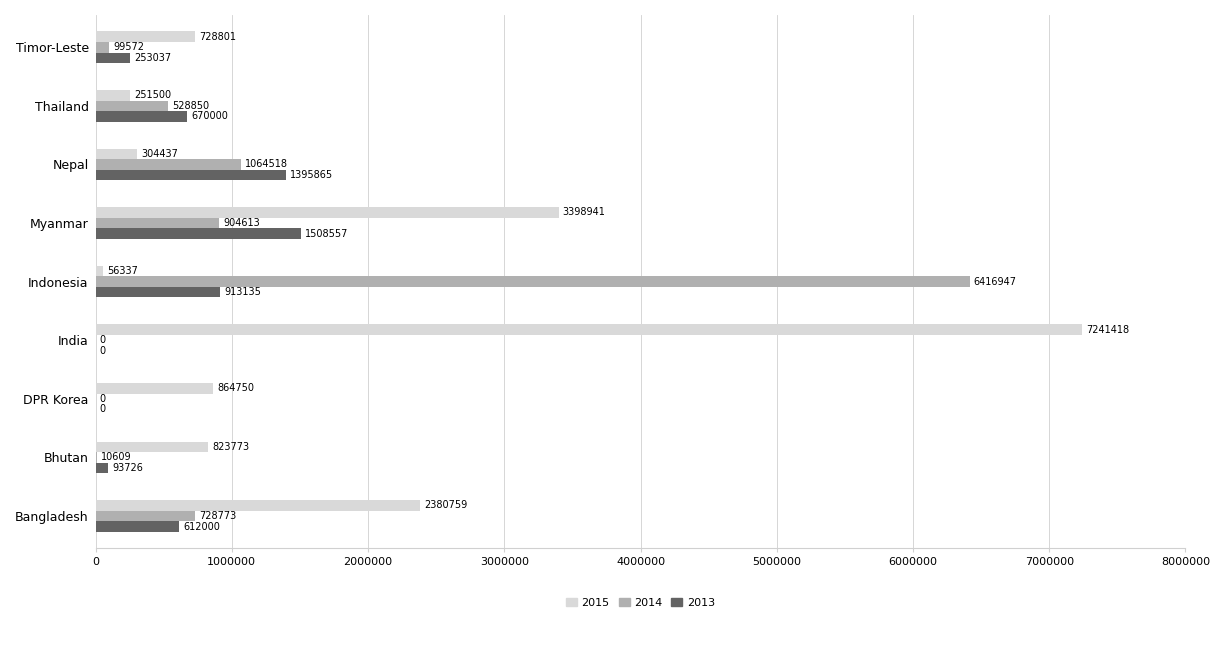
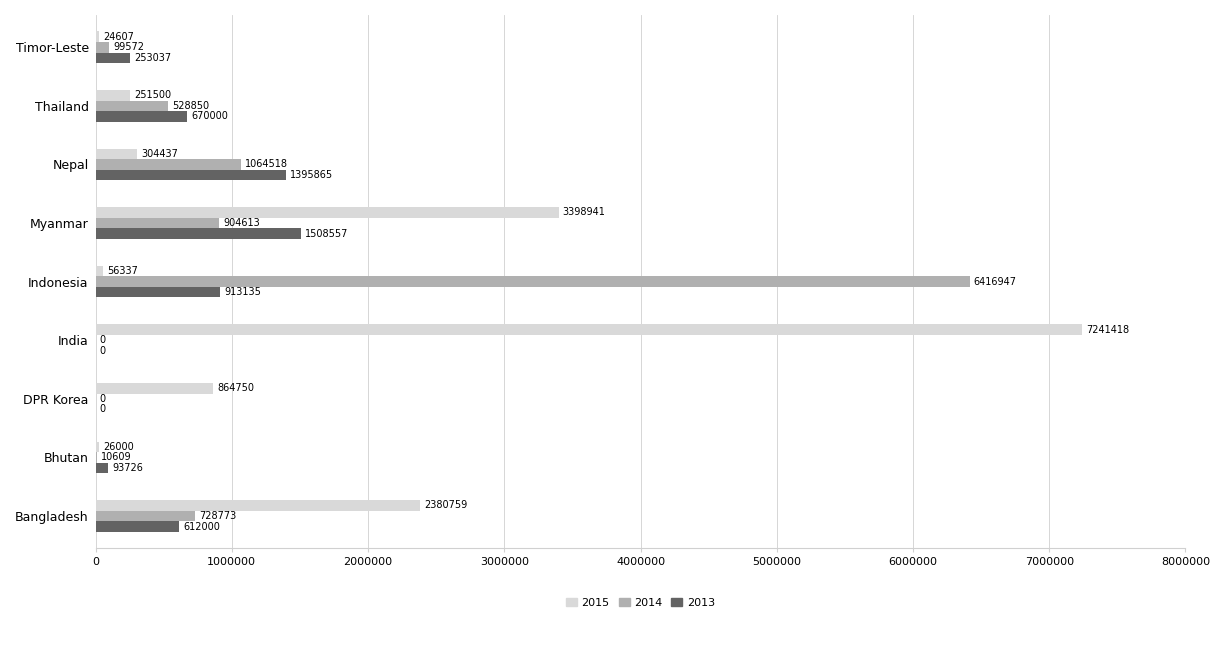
2015/Timor-Leste: 728801 -> 24607
2015/Bhutan: 823773 -> 26000
